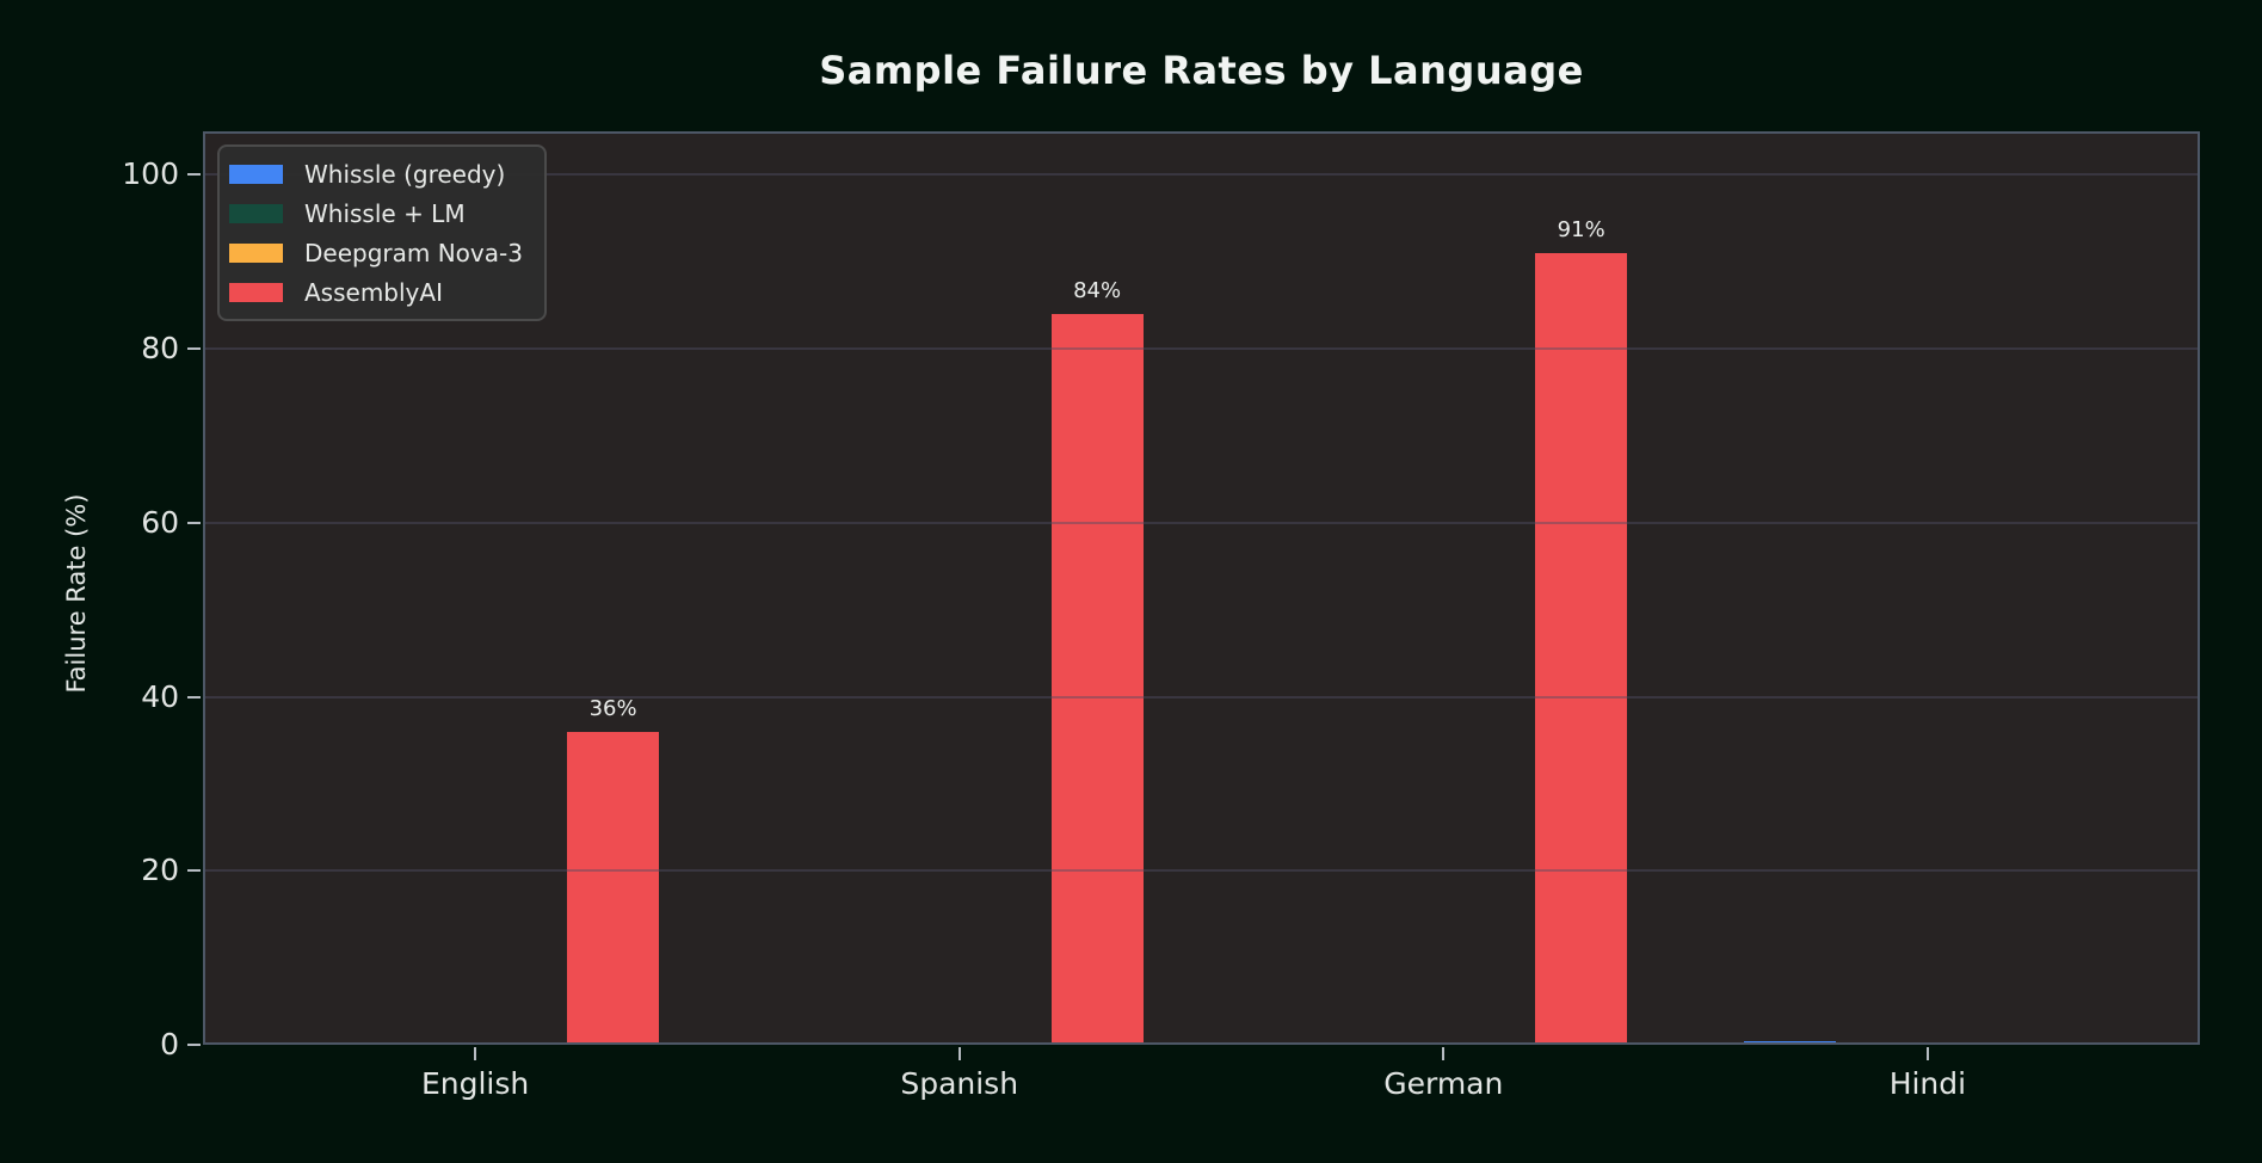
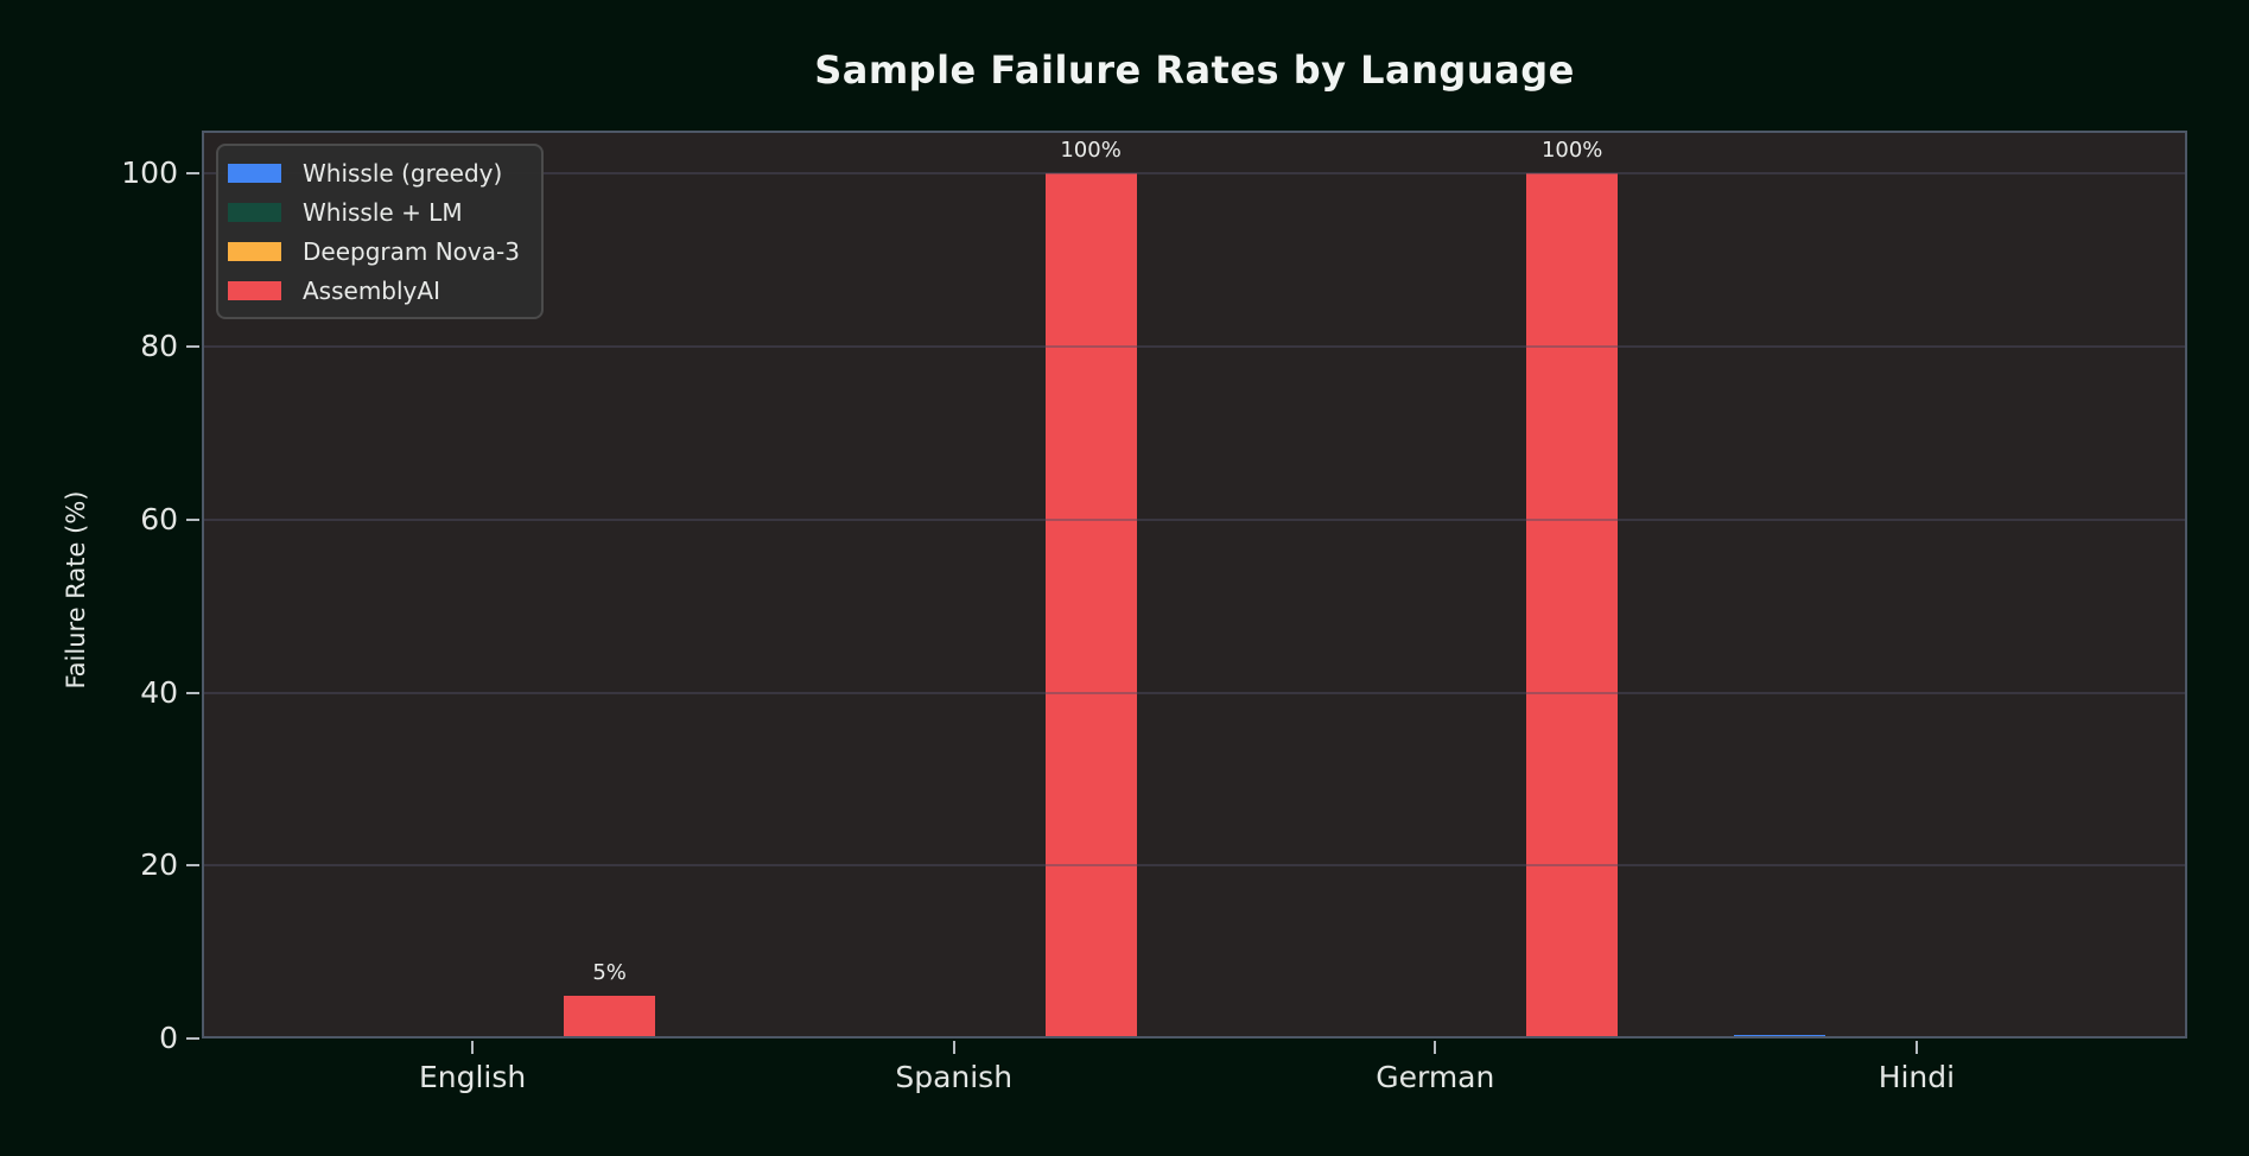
AssemblyAI/English: 36% -> 5%
AssemblyAI/Spanish: 84% -> 100%
AssemblyAI/German: 91% -> 100%
